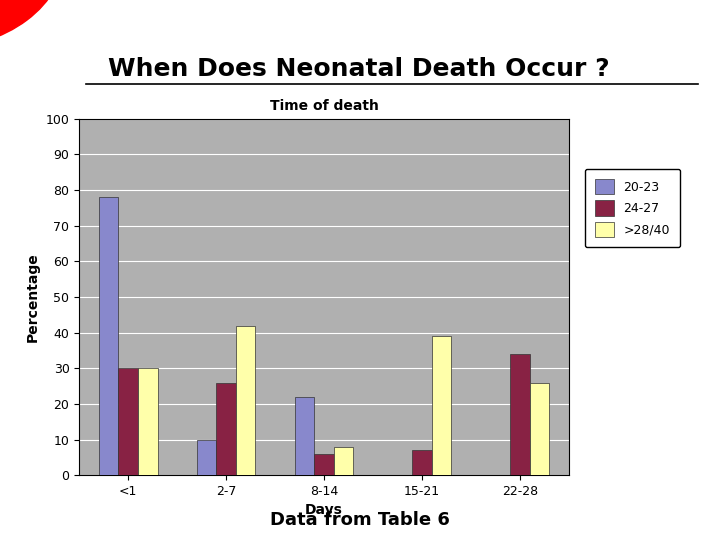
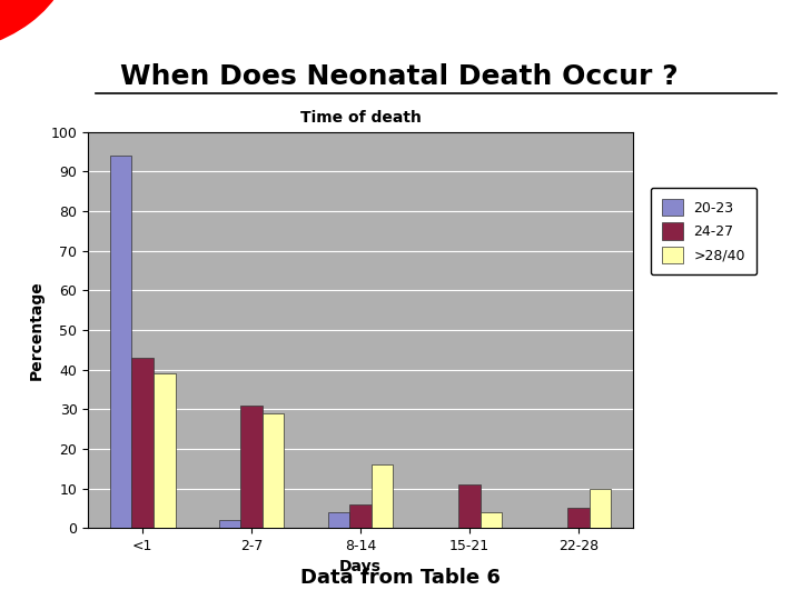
20-23/<1: 78 -> 94
24-27/<1: 30 -> 43
>28/40/<1: 30 -> 39
20-23/2-7: 10 -> 2
24-27/2-7: 26 -> 31
>28/40/2-7: 42 -> 29
20-23/8-14: 22 -> 4
>28/40/8-14: 8 -> 16
24-27/15-21: 7 -> 11
>28/40/15-21: 39 -> 4
24-27/22-28: 34 -> 5
>28/40/22-28: 26 -> 10
